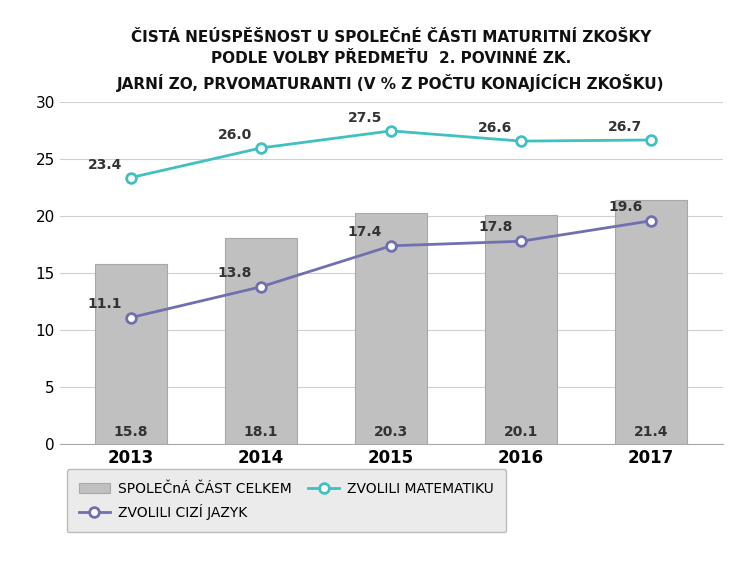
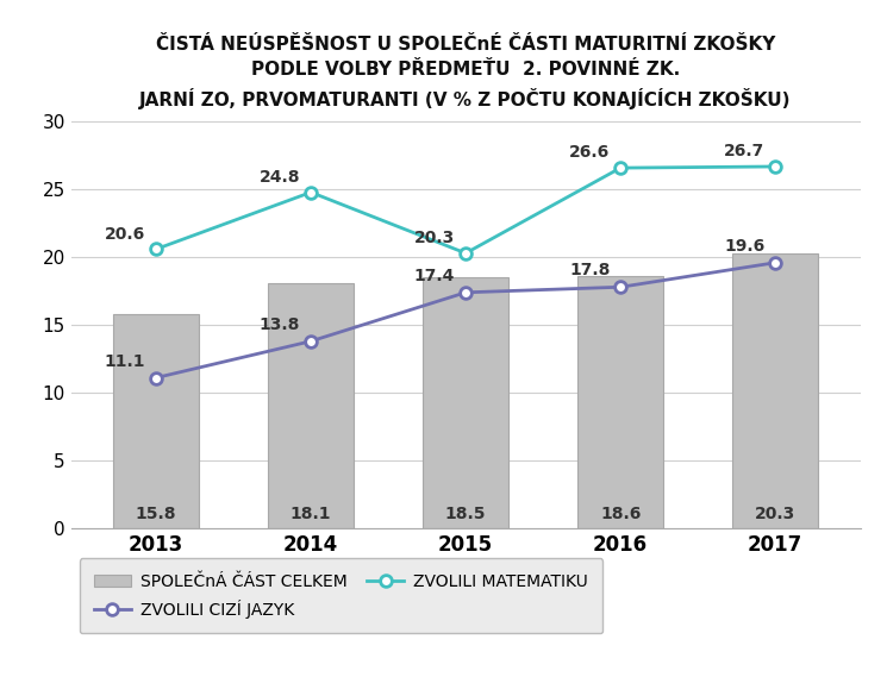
ZVOLILI MATEMATIKU/2013: 23.4 -> 20.6
ZVOLILI MATEMATIKU/2014: 26.0 -> 24.8
SPOLEČnÁ ČÁST CELKEM/2015: 20.3 -> 18.5
ZVOLILI MATEMATIKU/2015: 27.5 -> 20.3
SPOLEČnÁ ČÁST CELKEM/2016: 20.1 -> 18.6
SPOLEČnÁ ČÁST CELKEM/2017: 21.4 -> 20.3
